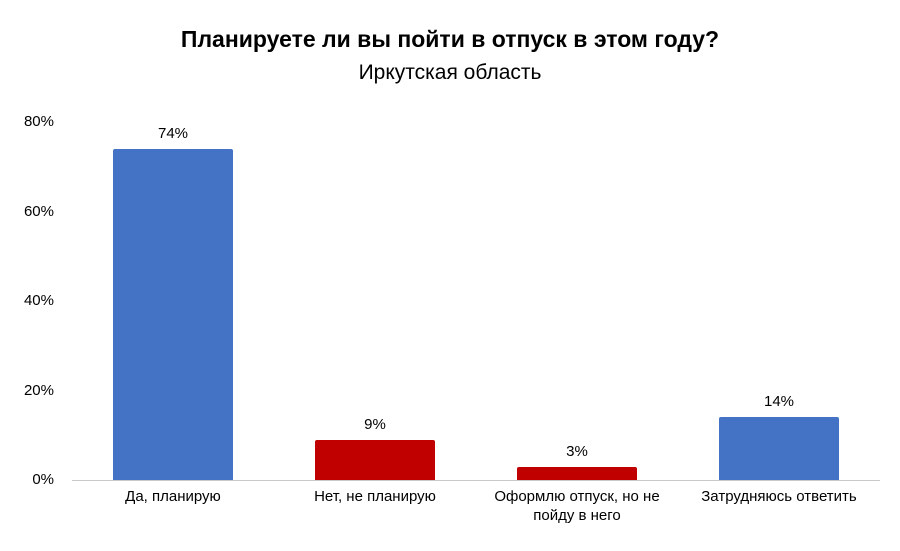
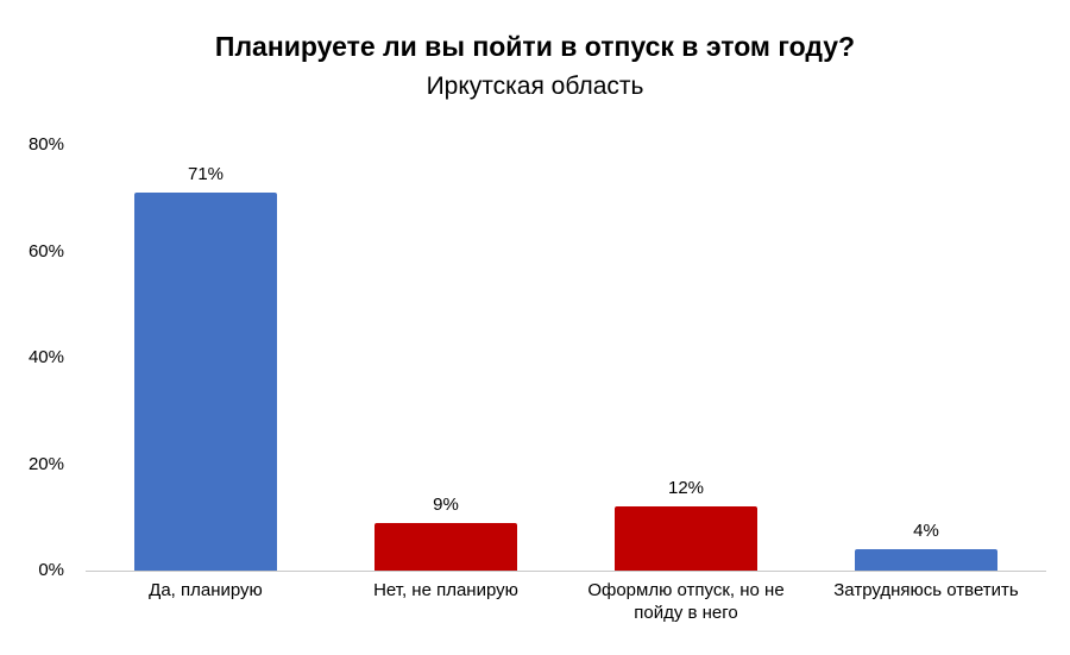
Да, планирую: 74% -> 71%
Оформлю отпуск, но не пойду в него: 3% -> 12%
Затрудняюсь ответить: 14% -> 4%
